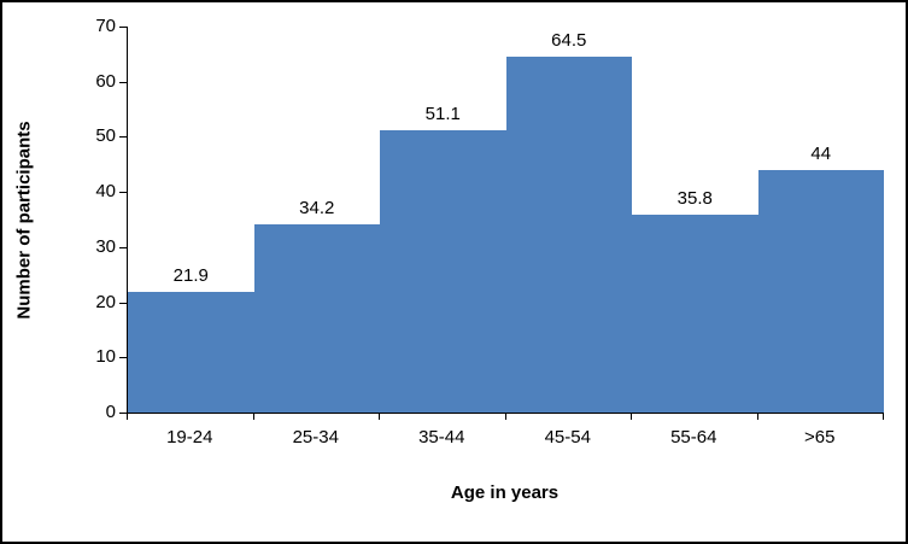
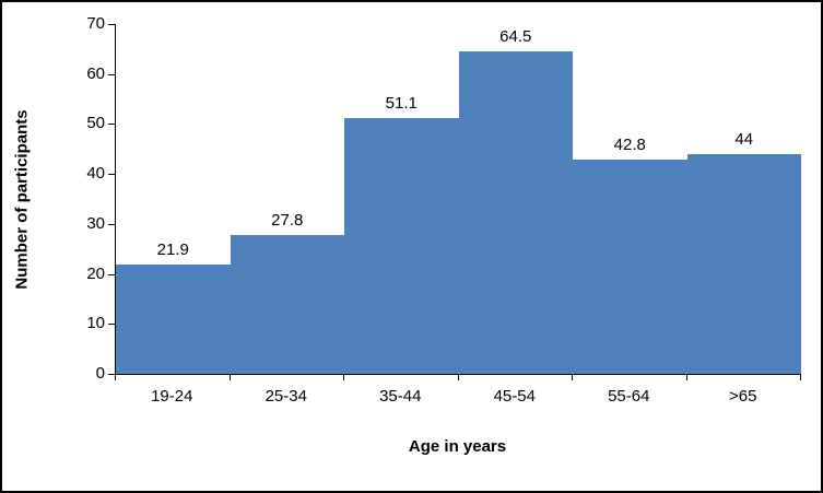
25-34: 34.2 -> 27.8
55-64: 35.8 -> 42.8
